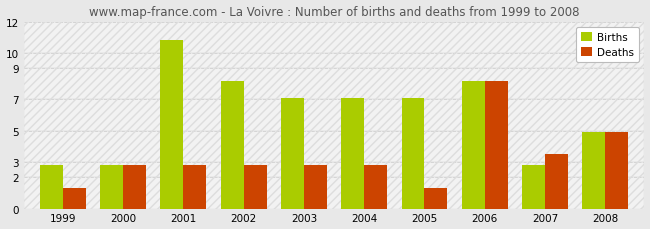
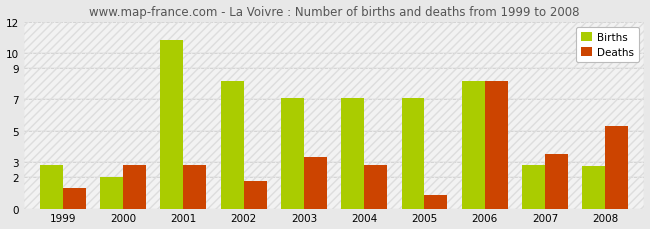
Births/2000: 2.8 -> 2.0
Deaths/2002: 2.8 -> 1.8
Deaths/2003: 2.8 -> 3.3
Deaths/2005: 1.3 -> 0.9
Births/2008: 4.9 -> 2.7
Deaths/2008: 4.9 -> 5.3
